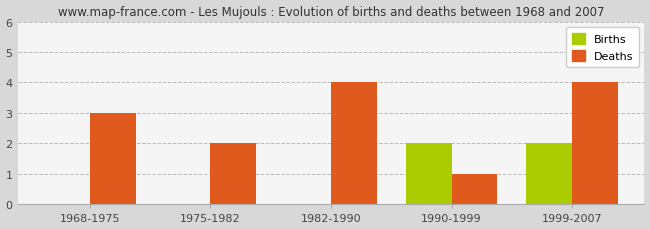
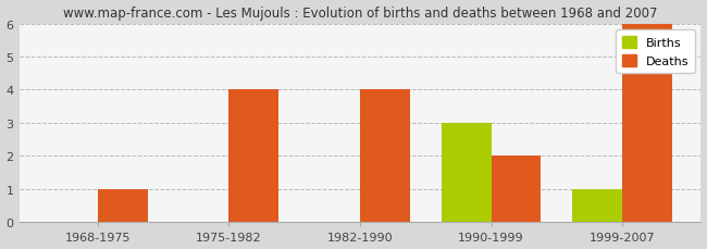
Deaths/1968-1975: 3 -> 1
Deaths/1975-1982: 2 -> 4
Births/1990-1999: 2 -> 3
Deaths/1990-1999: 1 -> 2
Births/1999-2007: 2 -> 1
Deaths/1999-2007: 4 -> 6
